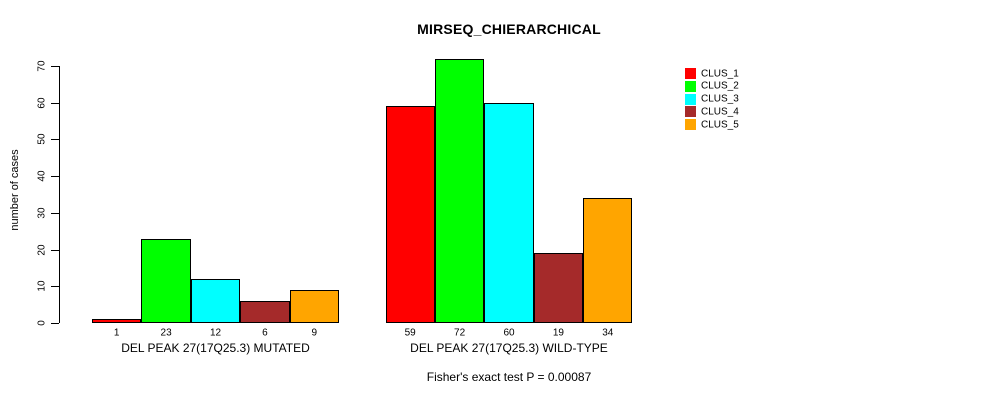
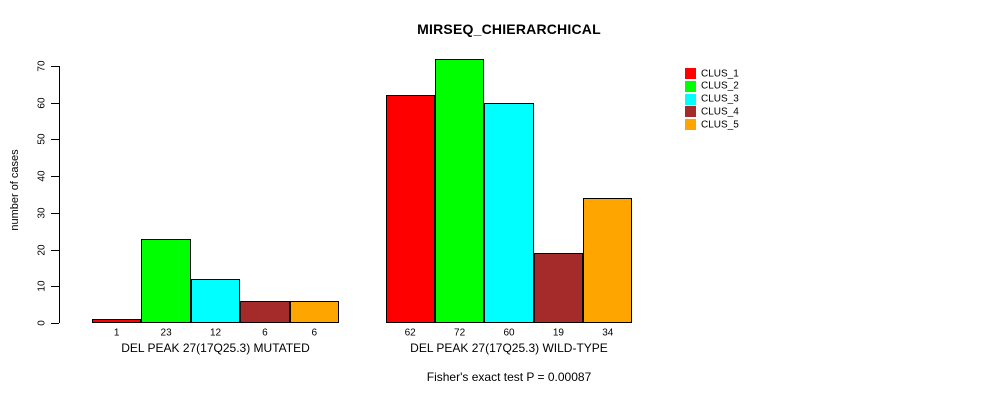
CLUS_5/DEL PEAK 27(17Q25.3) MUTATED: 9 -> 6
CLUS_1/DEL PEAK 27(17Q25.3) WILD-TYPE: 59 -> 62
